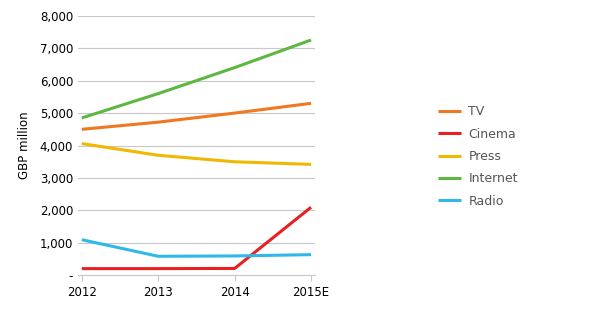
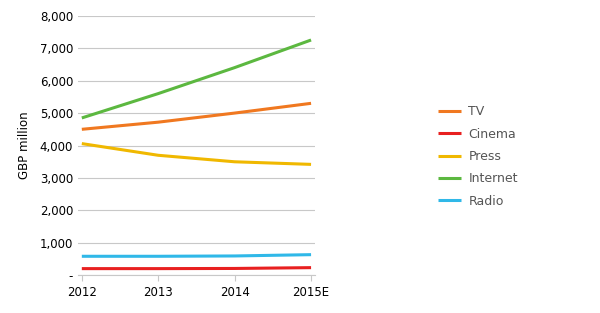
Radio/2012: 1,100 -> 590
Cinema/2015E: 2,100 -> 240
